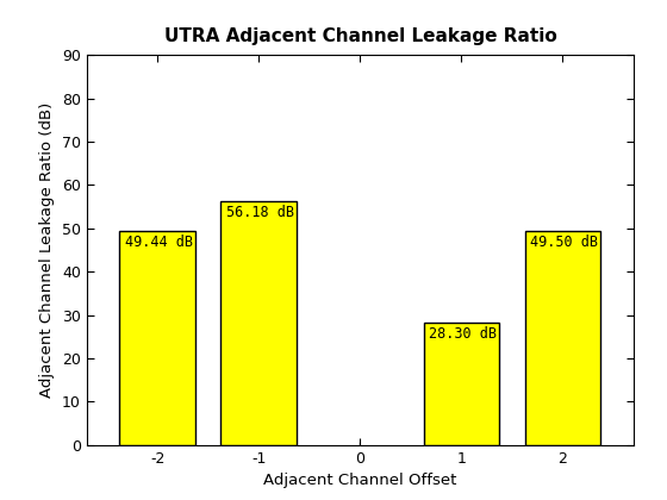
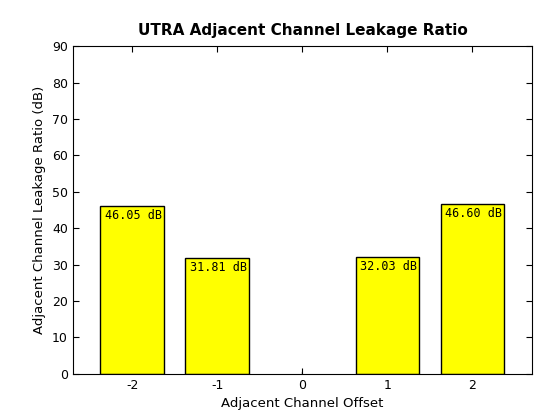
-2: 49.44 -> 46.05
-1: 56.18 -> 31.81
1: 28.30 -> 32.03
2: 49.50 -> 46.60
